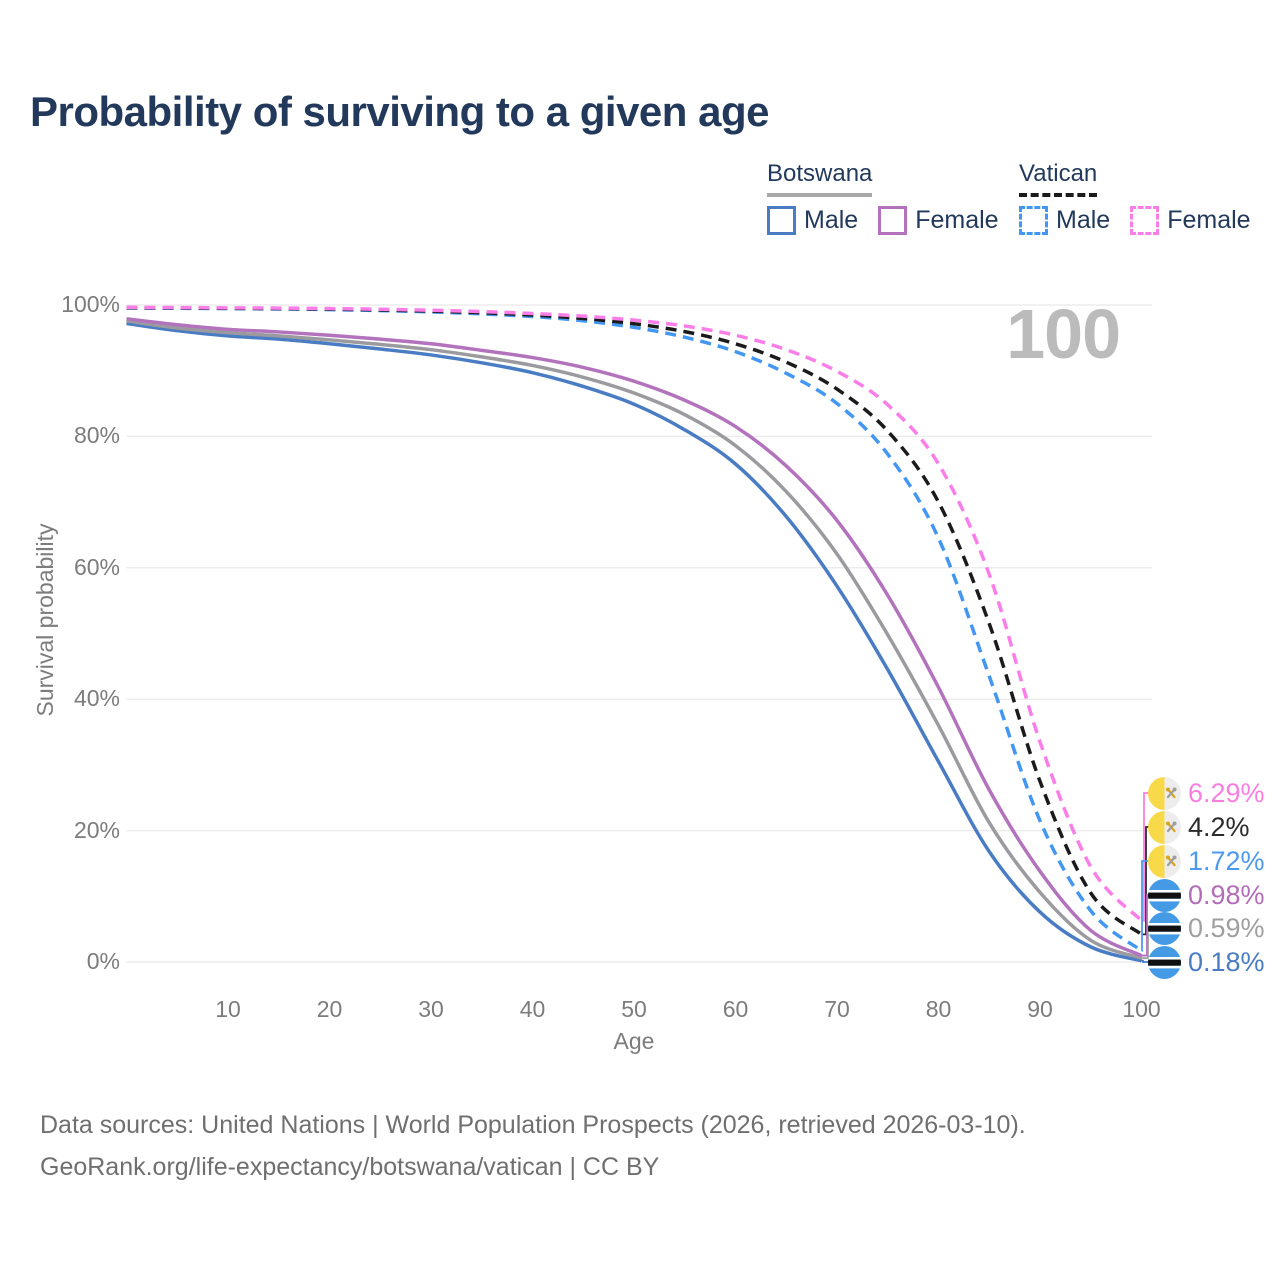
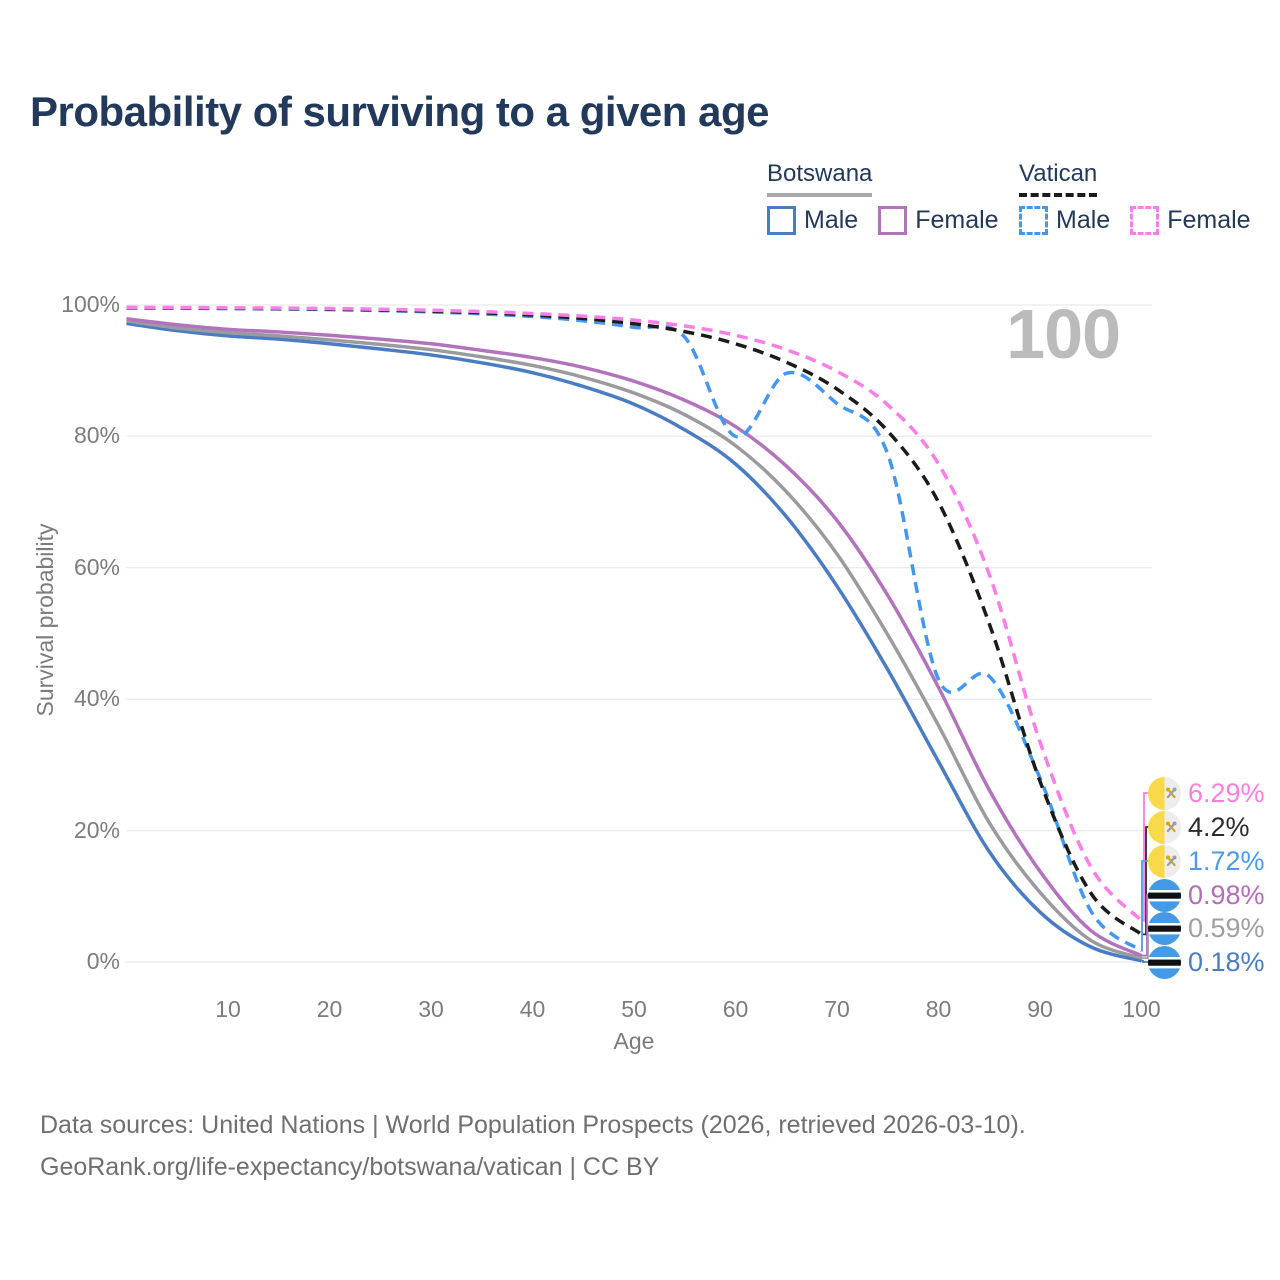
Vatican Male/60: 93% -> 80%
Vatican Male/80: 64% -> 43%
Vatican Male/90: 22% -> 28%
